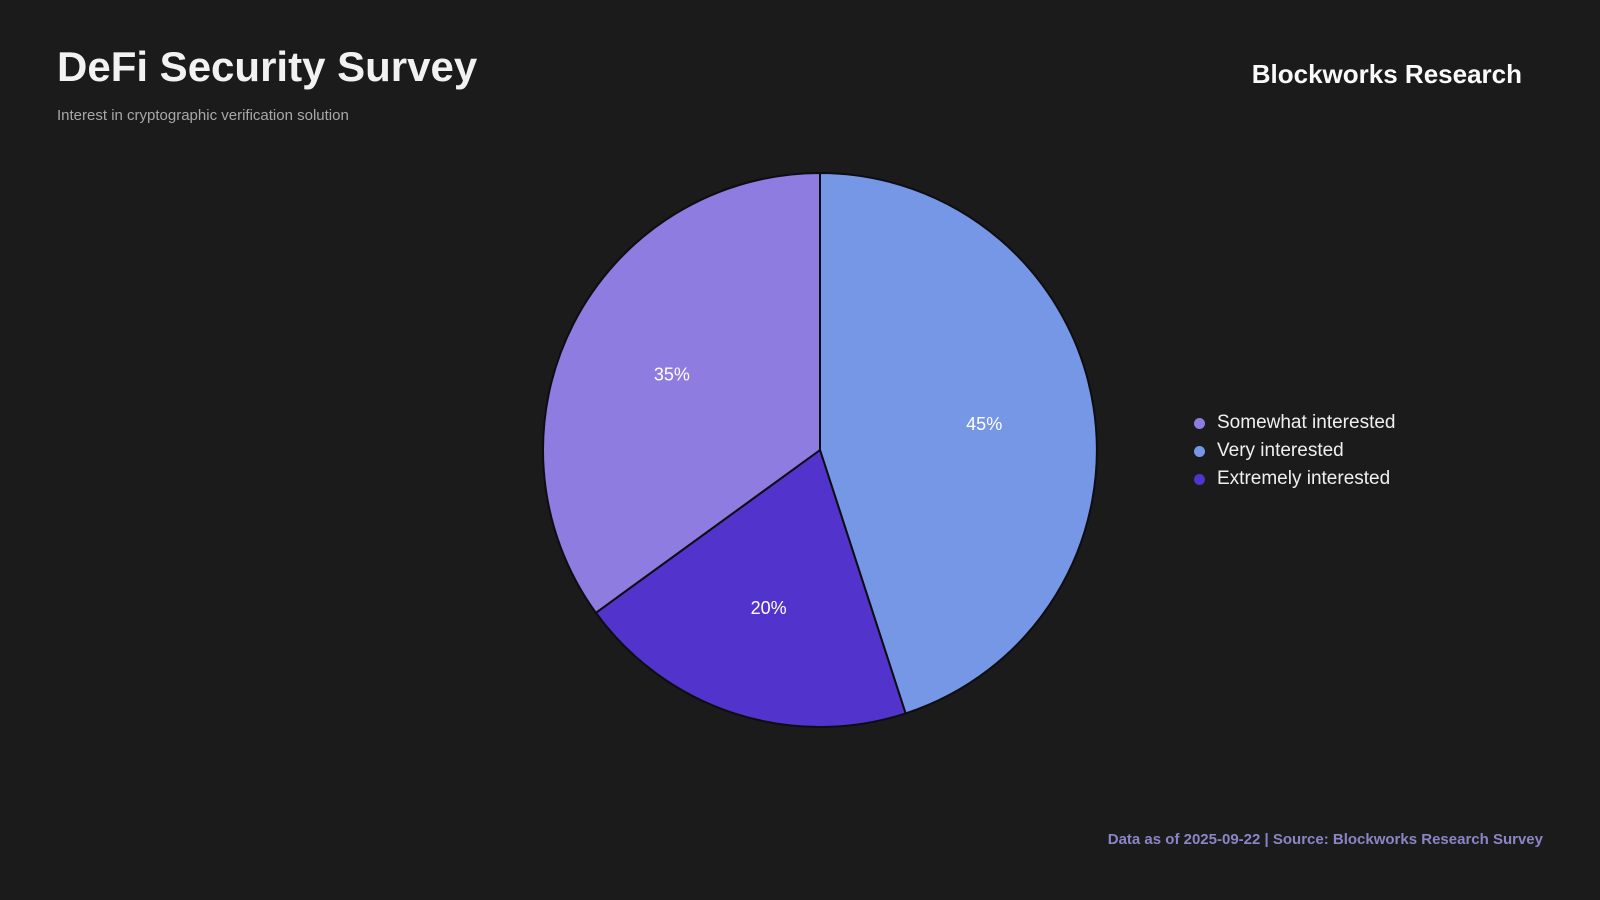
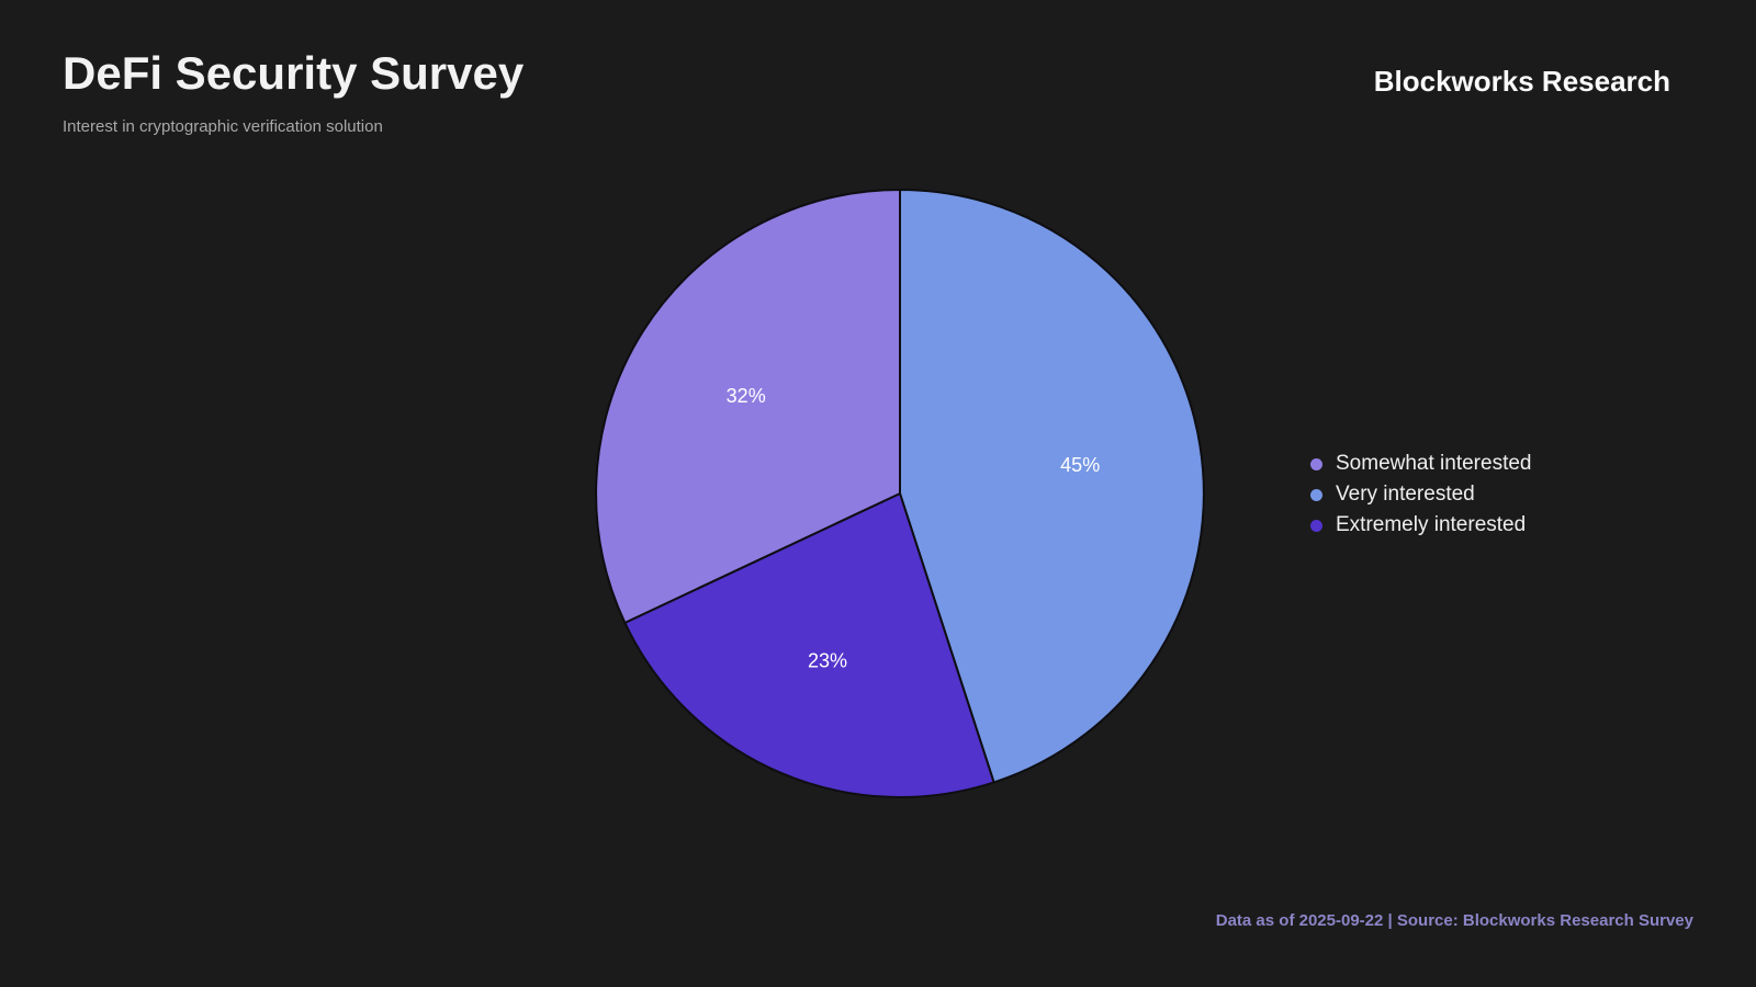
Extremely interested: 20% -> 23%
Somewhat interested: 35% -> 32%
